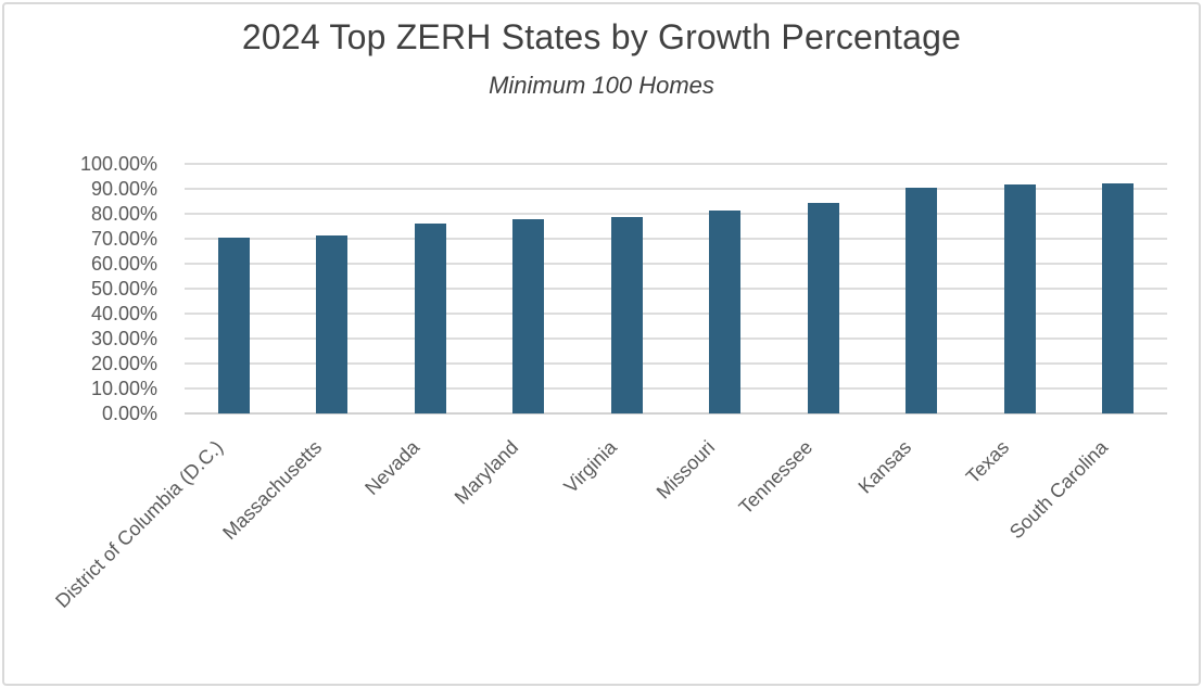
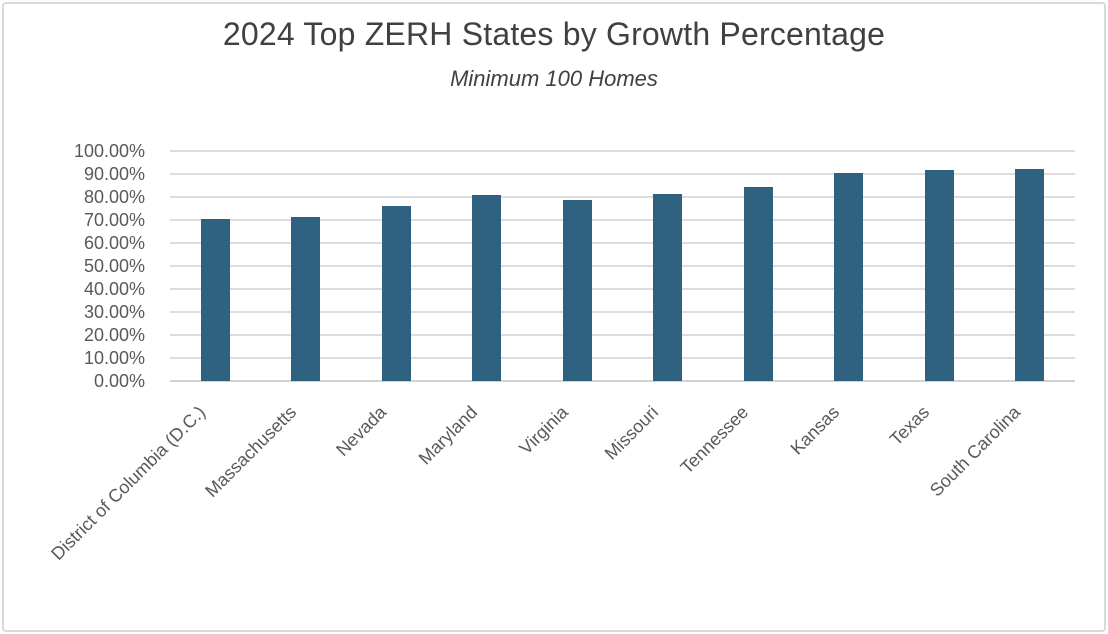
Maryland: 78% -> 81%
